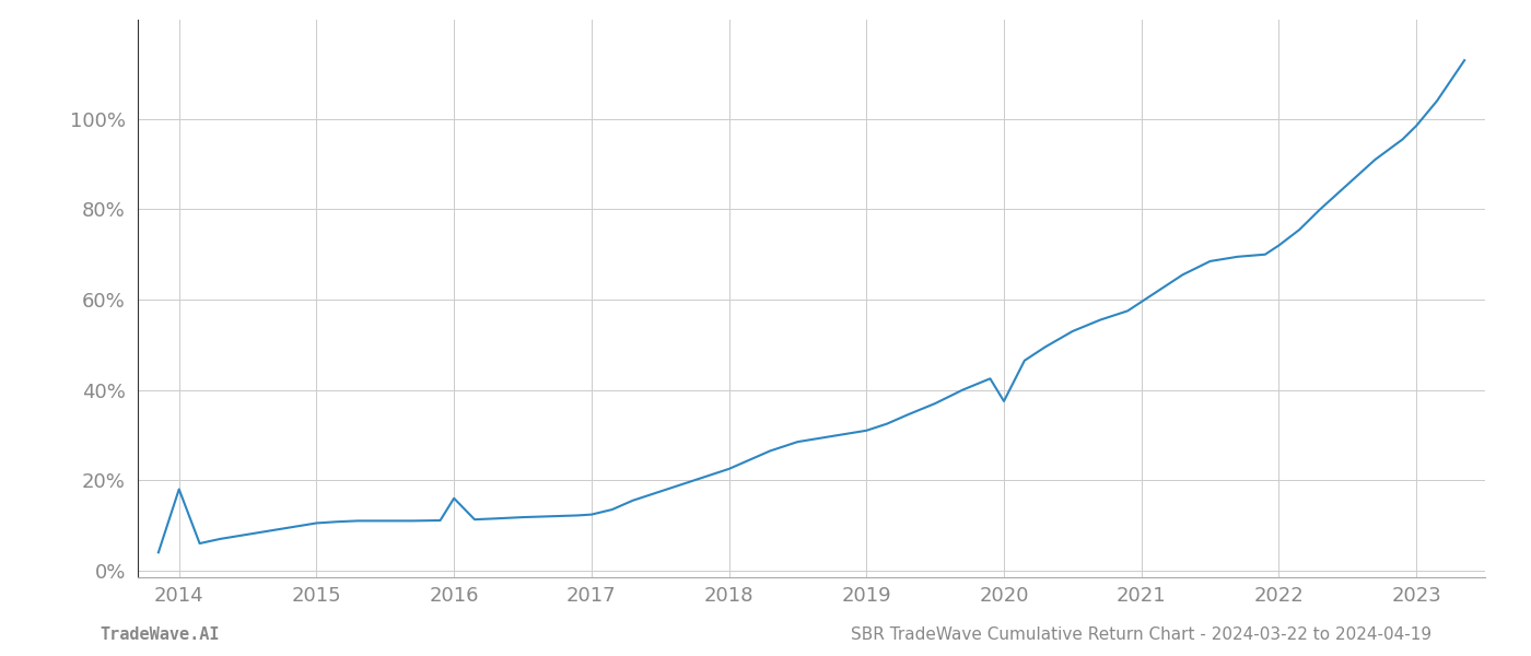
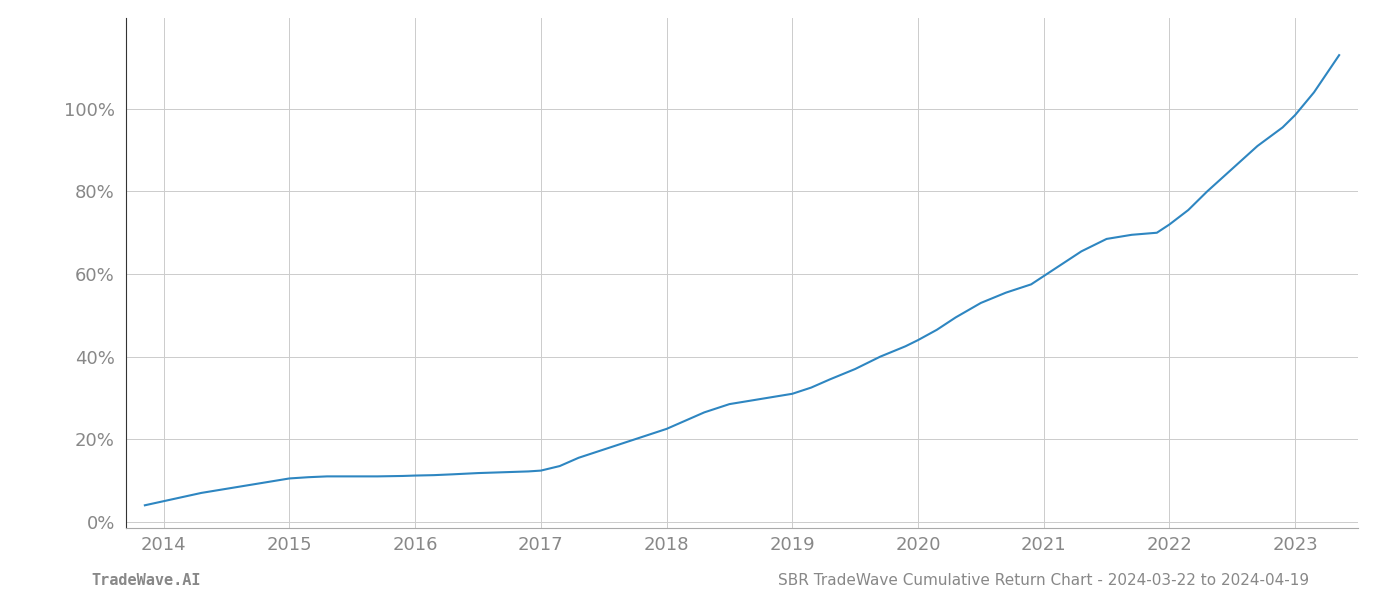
2014: 18.0% -> 5.0%
2016: 16.0% -> 11.2%
2020: 37.5% -> 44.0%
